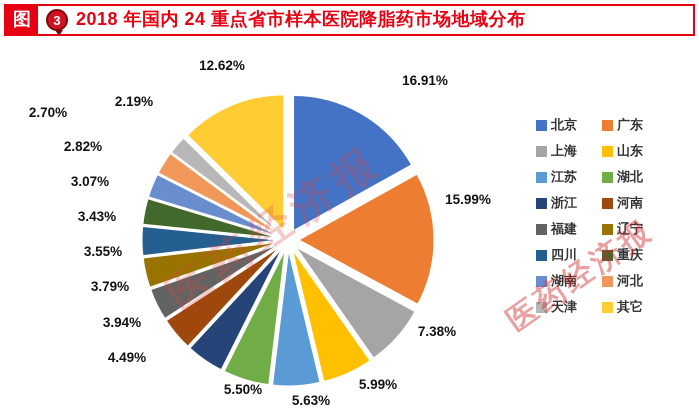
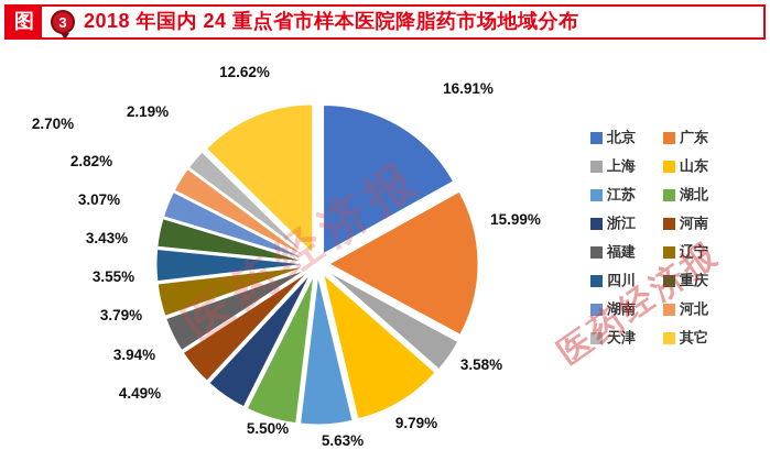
上海: 7.38% -> 3.58%
山东: 5.99% -> 9.79%
